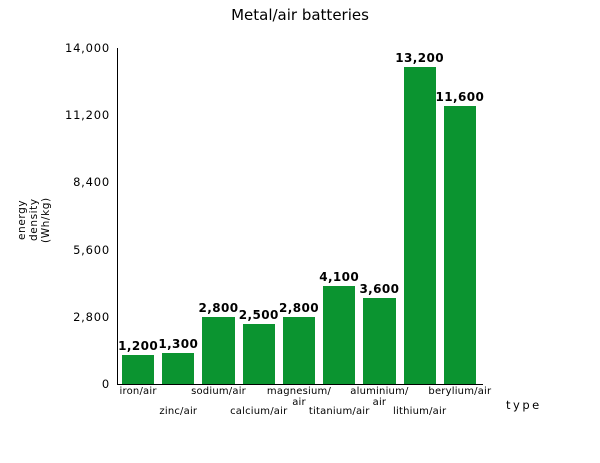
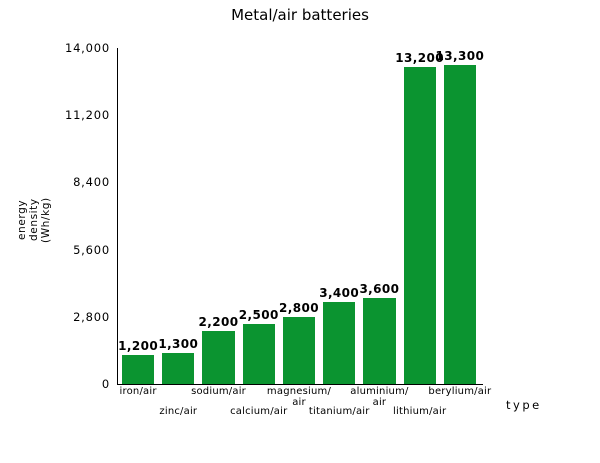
sodium/air: 2,800 -> 2,200
titanium/air: 4,100 -> 3,400
berylium/air: 11,600 -> 13,300
